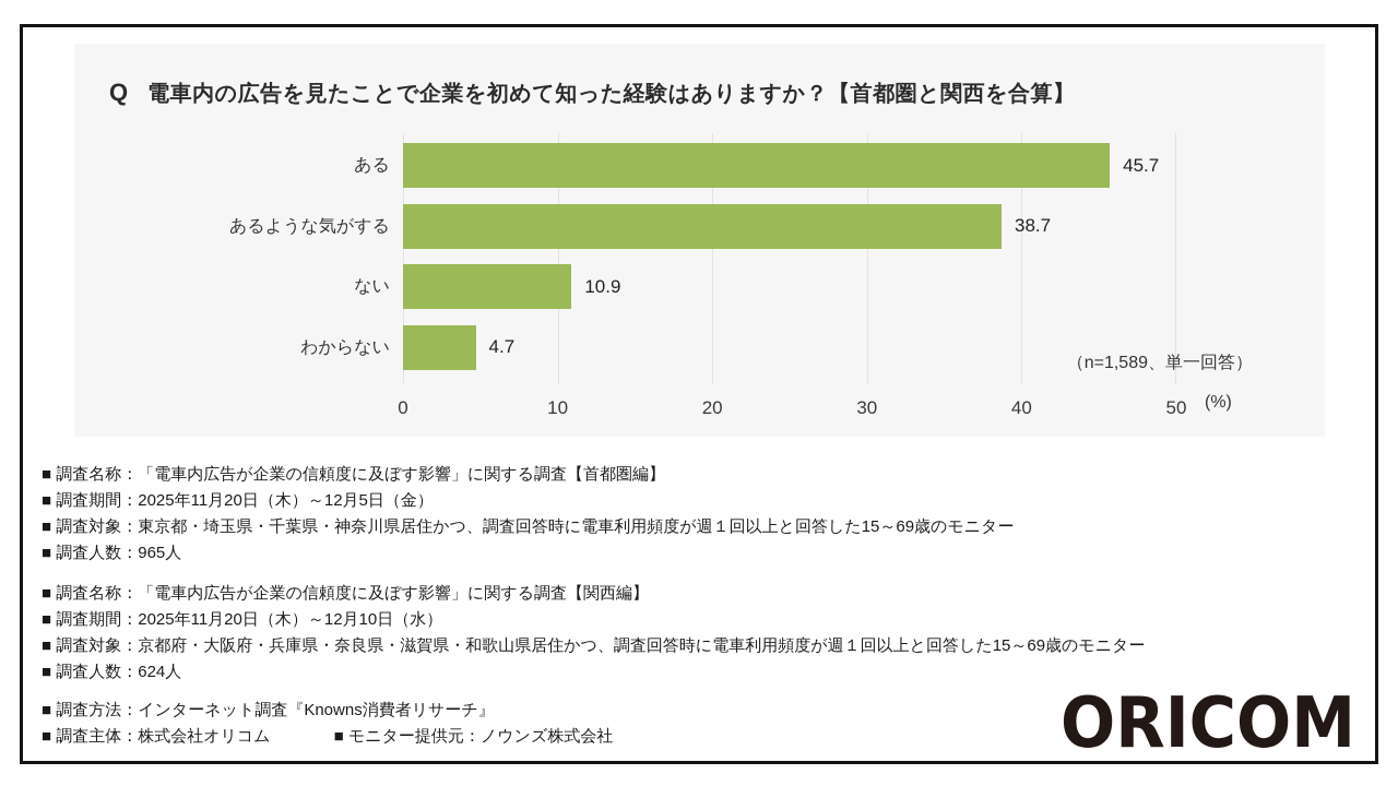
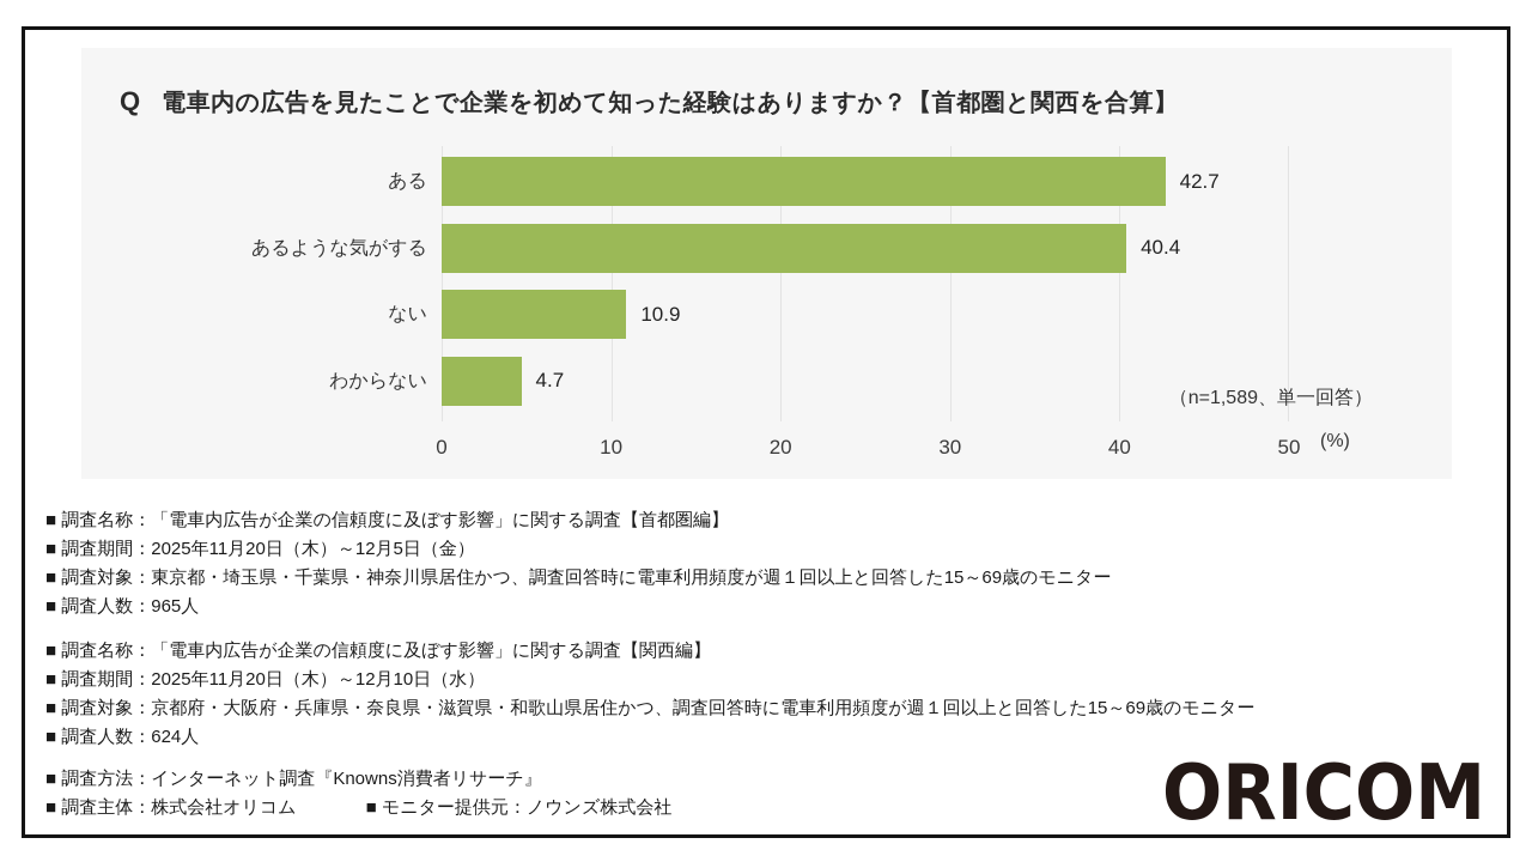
ある: 45.7 -> 42.7
あるような気がする: 38.7 -> 40.4
